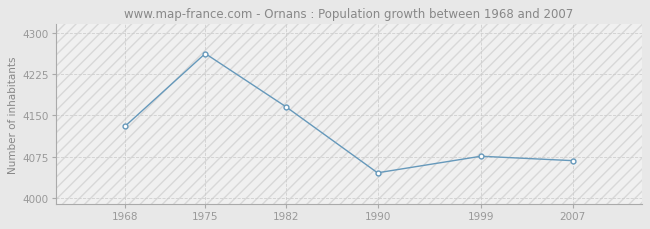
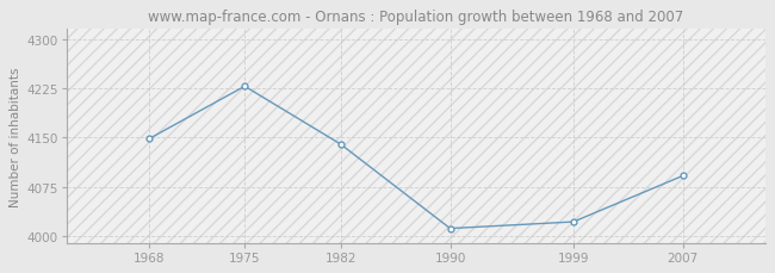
1968: 4130 -> 4148
1975: 4262 -> 4228
1982: 4166 -> 4140
1990: 4046 -> 4012
1999: 4076 -> 4022
2007: 4068 -> 4092
